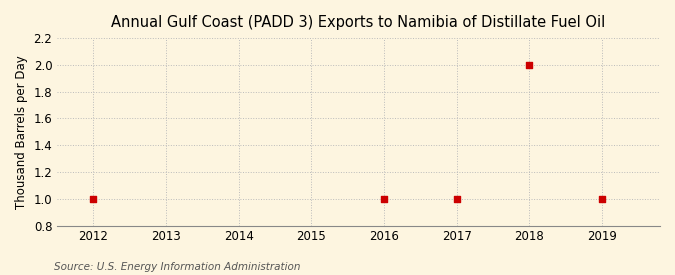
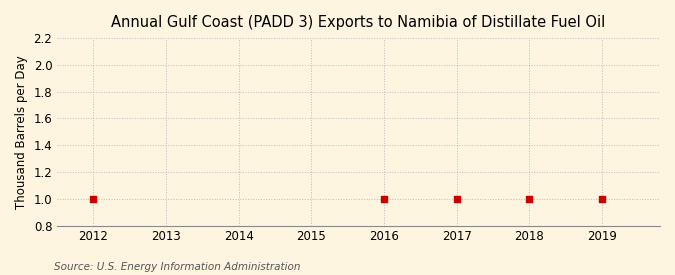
2018: 2 -> 1
